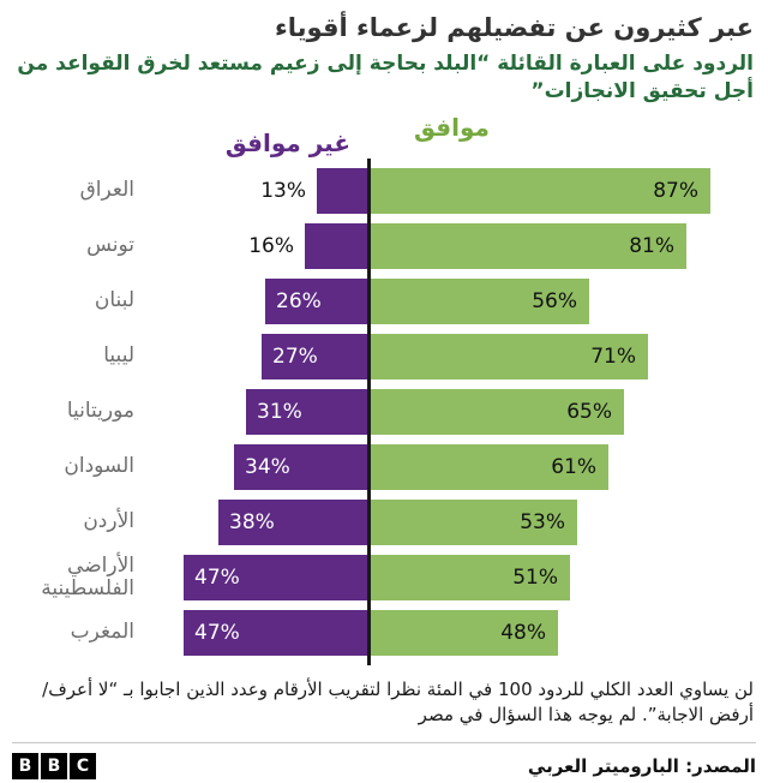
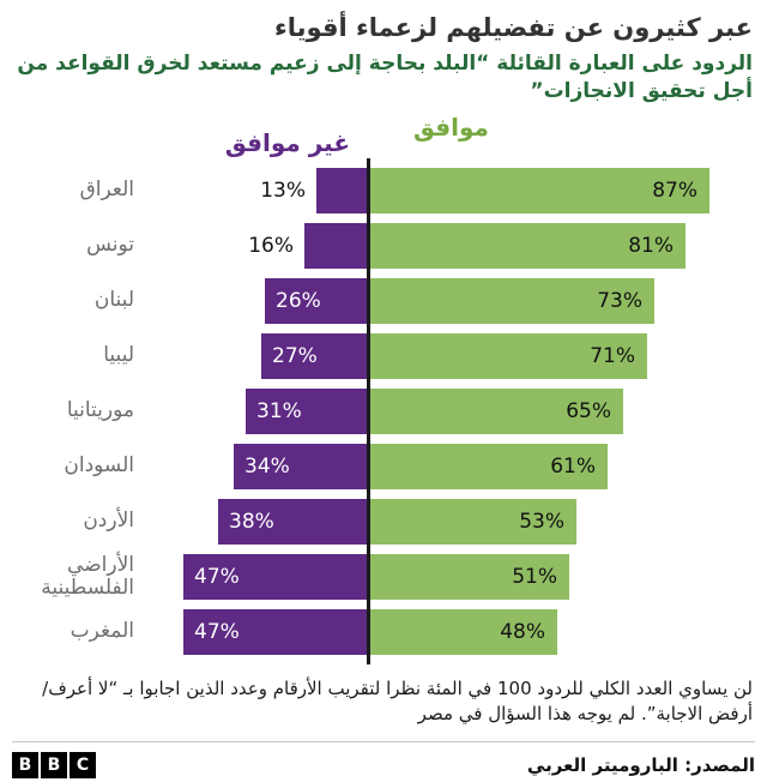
موافق/لبنان: 56% -> 73%
